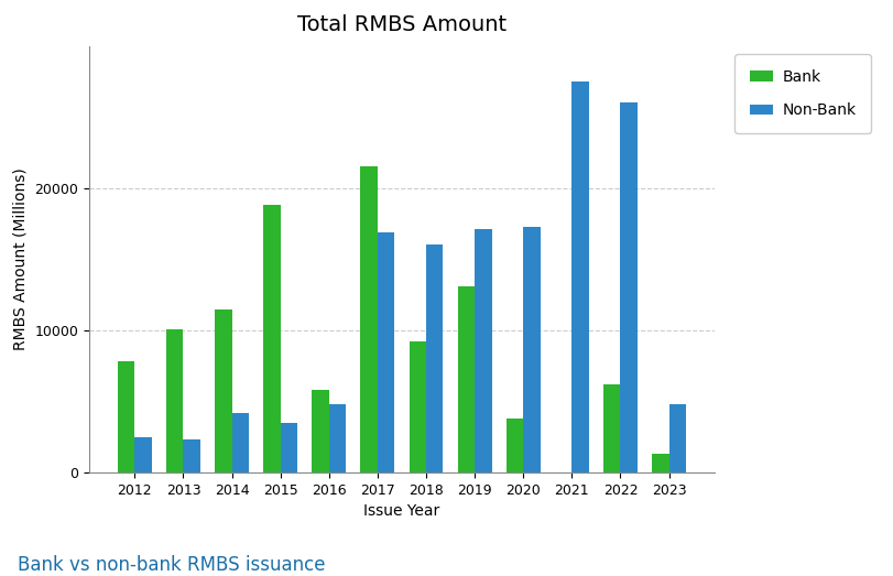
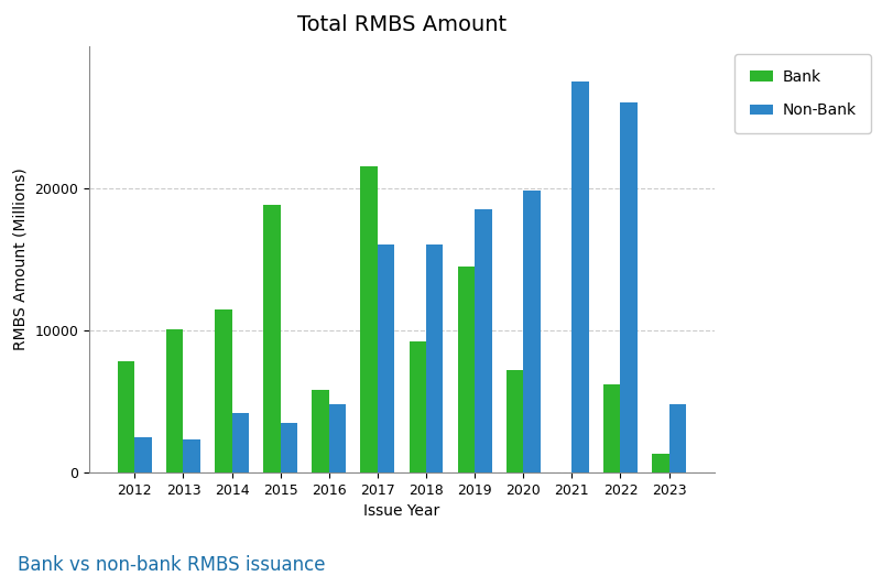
Non-Bank/2017: 16900 -> 16000
Bank/2019: 13100 -> 14500
Non-Bank/2019: 17100 -> 18500
Bank/2020: 3800 -> 7200
Non-Bank/2020: 17300 -> 19800
